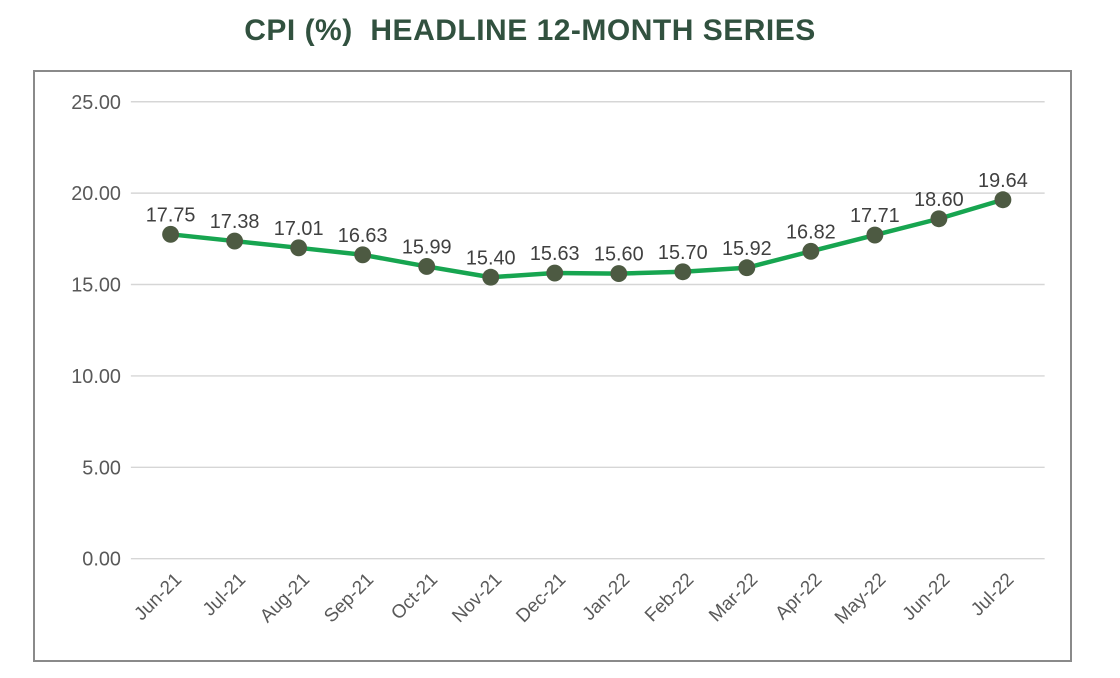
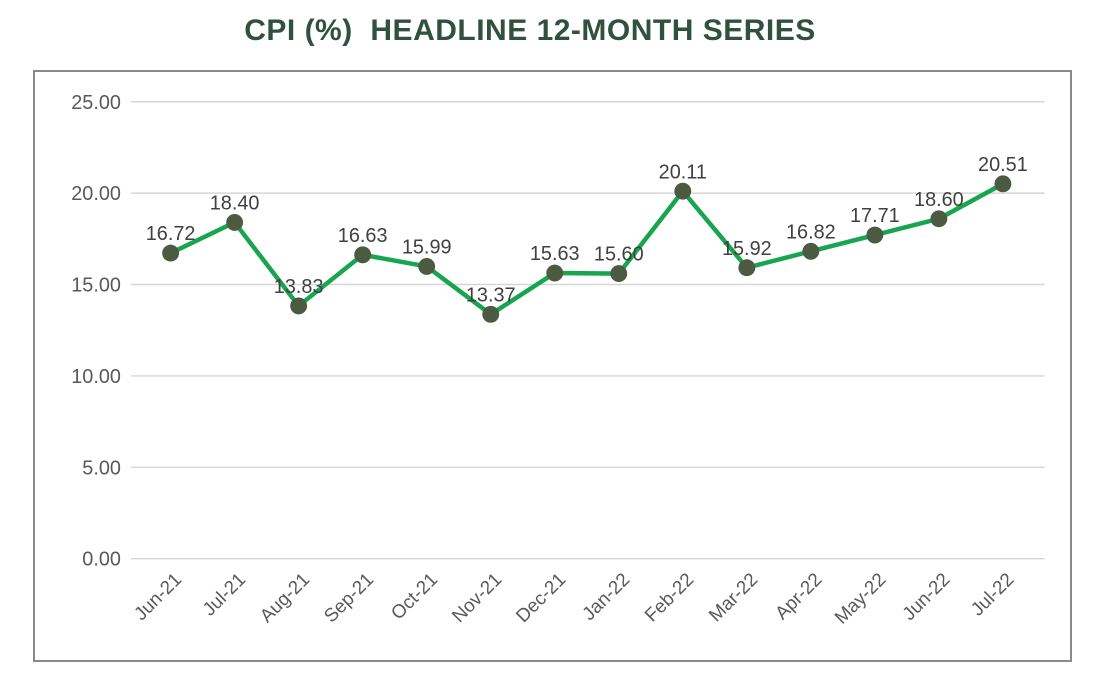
Jun-21: 17.75 -> 16.72
Jul-21: 17.38 -> 18.40
Aug-21: 17.01 -> 13.83
Nov-21: 15.40 -> 13.37
Feb-22: 15.70 -> 20.11
Jul-22: 19.64 -> 20.51
